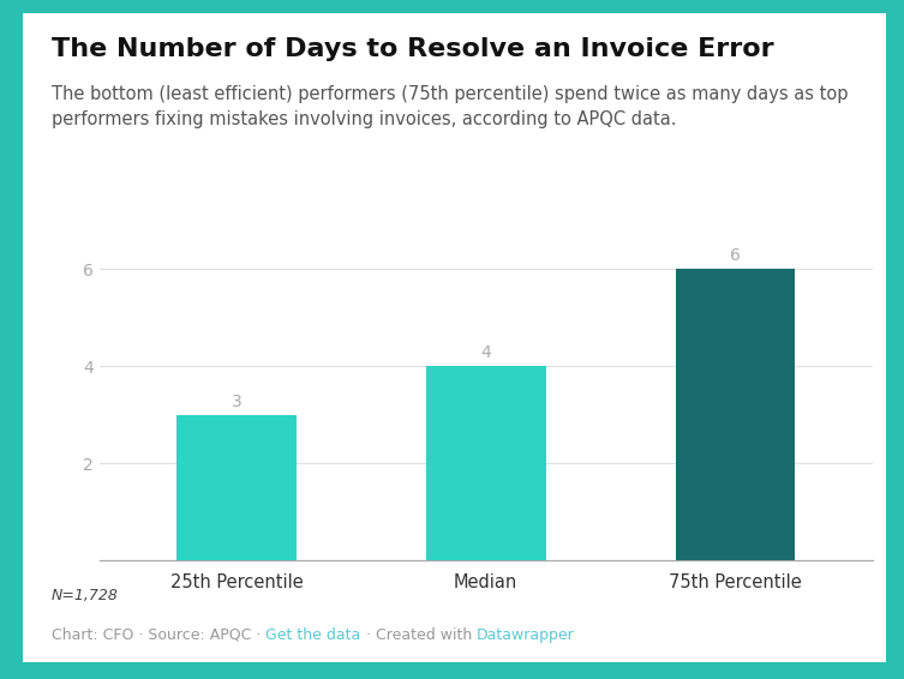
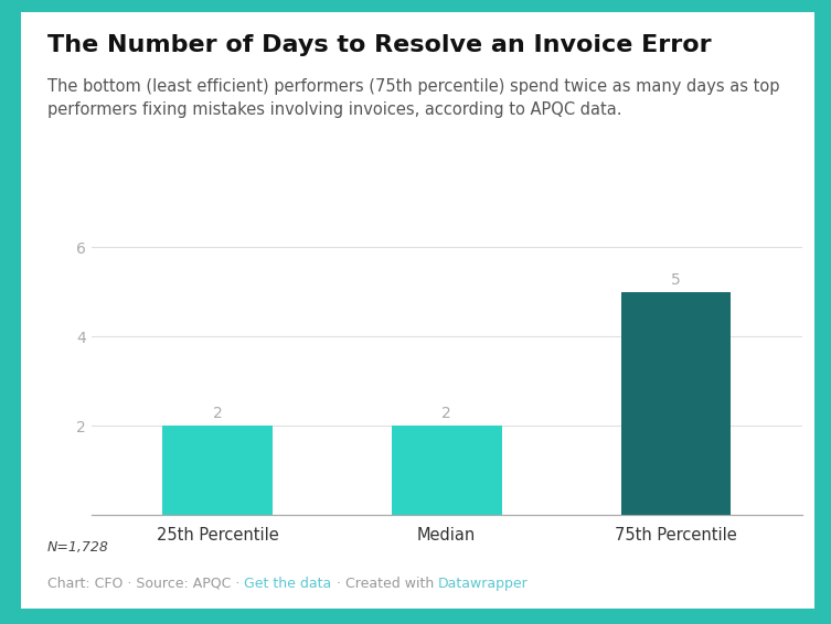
25th Percentile: 3 -> 2
Median: 4 -> 2
75th Percentile: 6 -> 5
